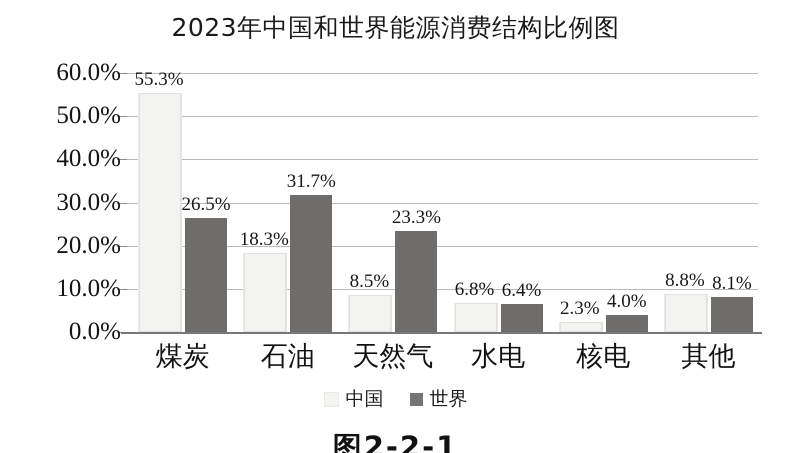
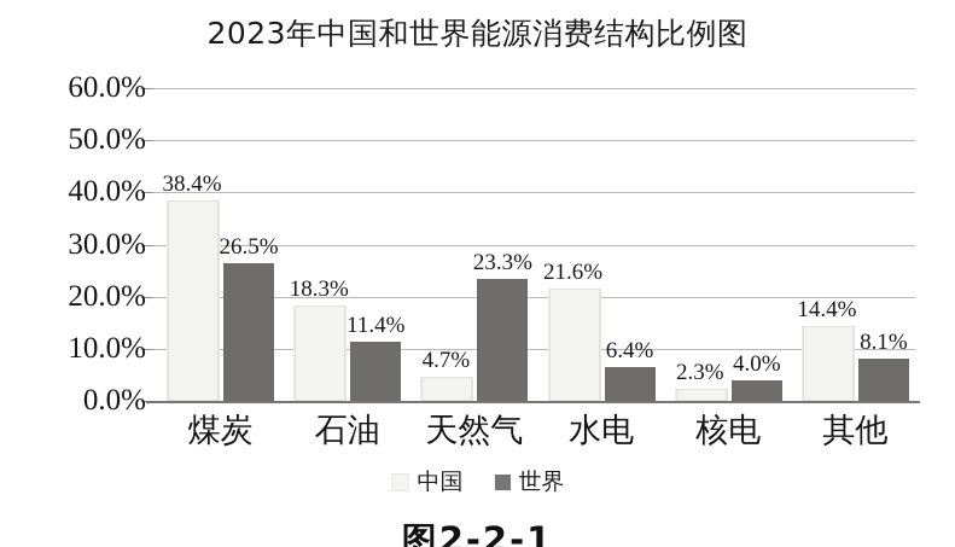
中国/煤炭: 55.3% -> 38.4%
世界/石油: 31.7% -> 11.4%
中国/天然气: 8.5% -> 4.7%
中国/水电: 6.8% -> 21.6%
中国/其他: 8.8% -> 14.4%
